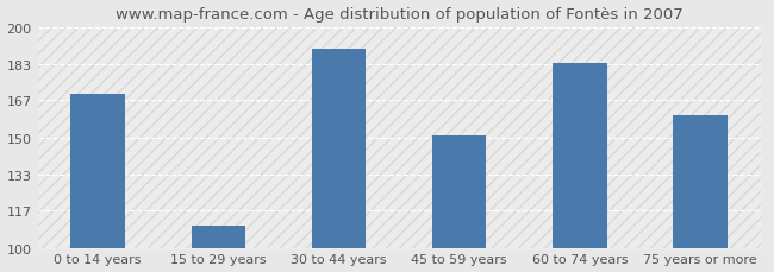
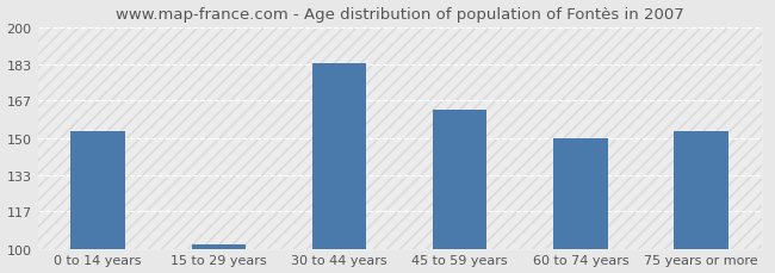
0 to 14 years: 170 -> 153
15 to 29 years: 110 -> 102
30 to 44 years: 190 -> 184
45 to 59 years: 151 -> 163
60 to 74 years: 184 -> 150
75 years or more: 160 -> 153
